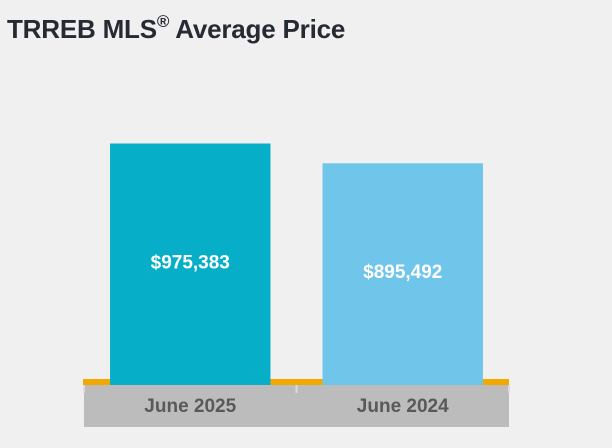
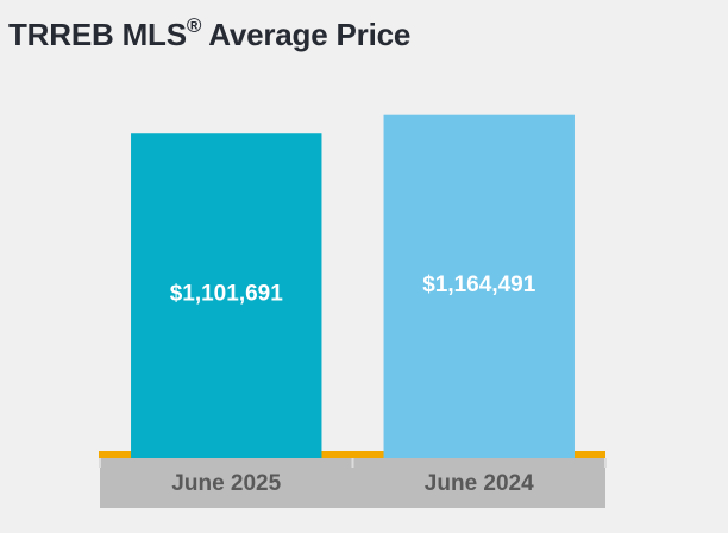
June 2025: $975,383 -> $1,101,691
June 2024: $895,492 -> $1,164,491
